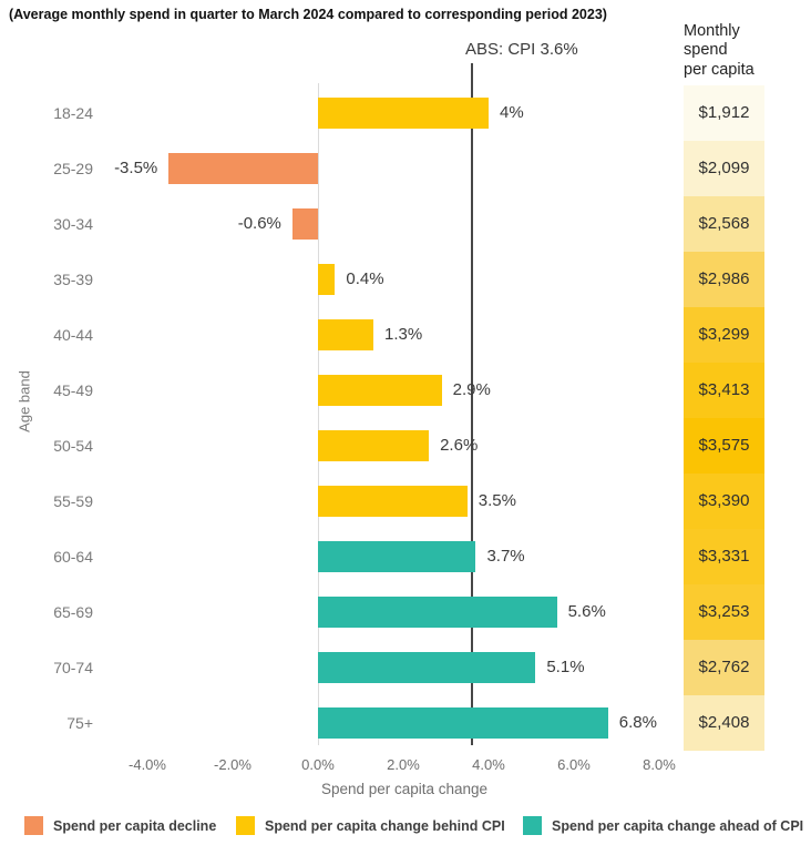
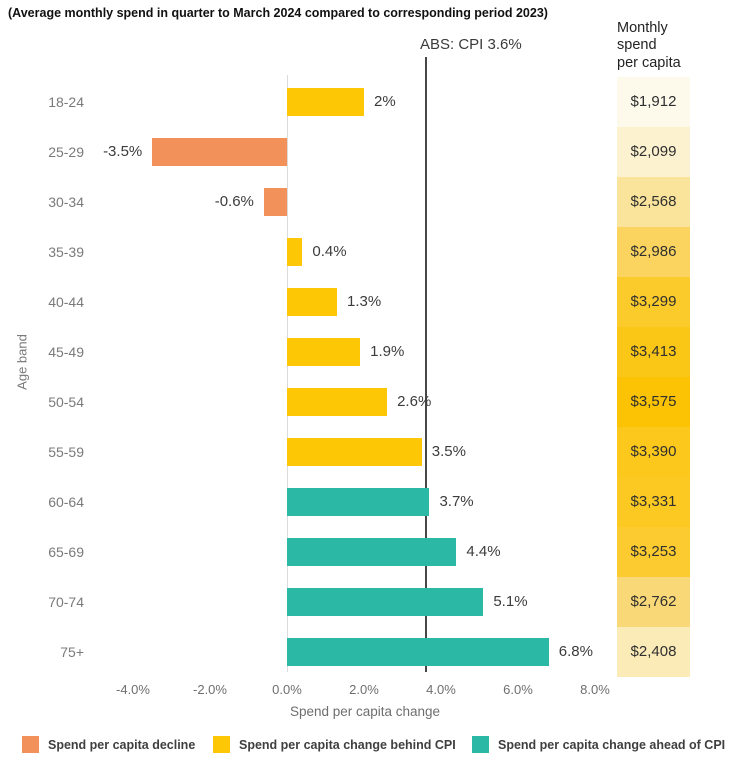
18-24: 4% -> 2%
45-49: 2.9% -> 1.9%
65-69: 5.6% -> 4.4%
